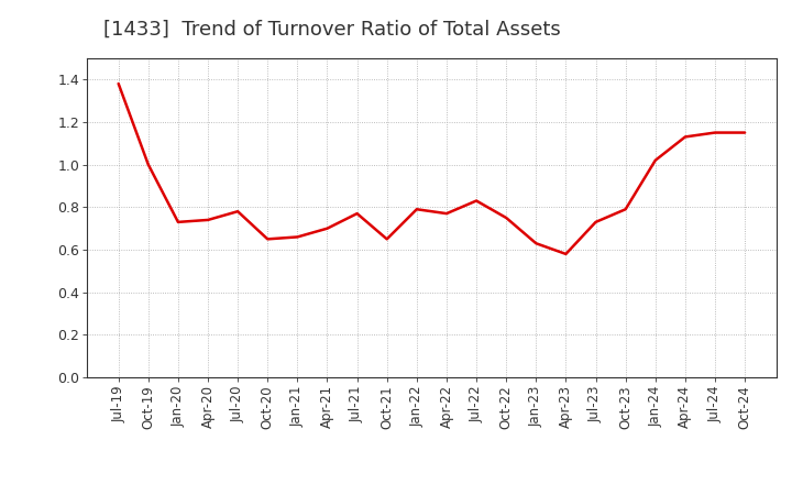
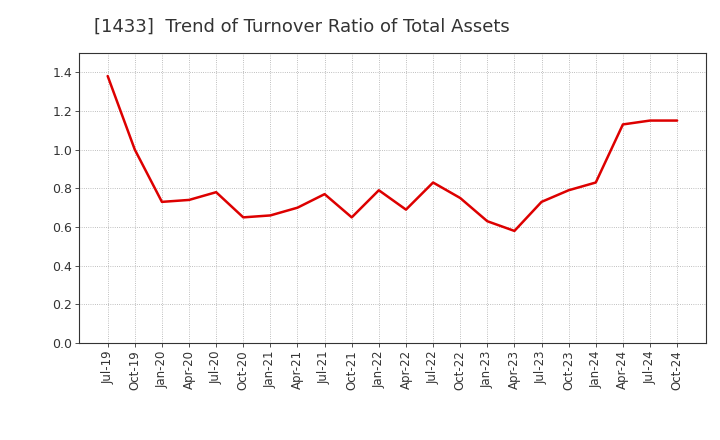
Apr-22: 0.77 -> 0.69
Jan-24: 1.02 -> 0.83
